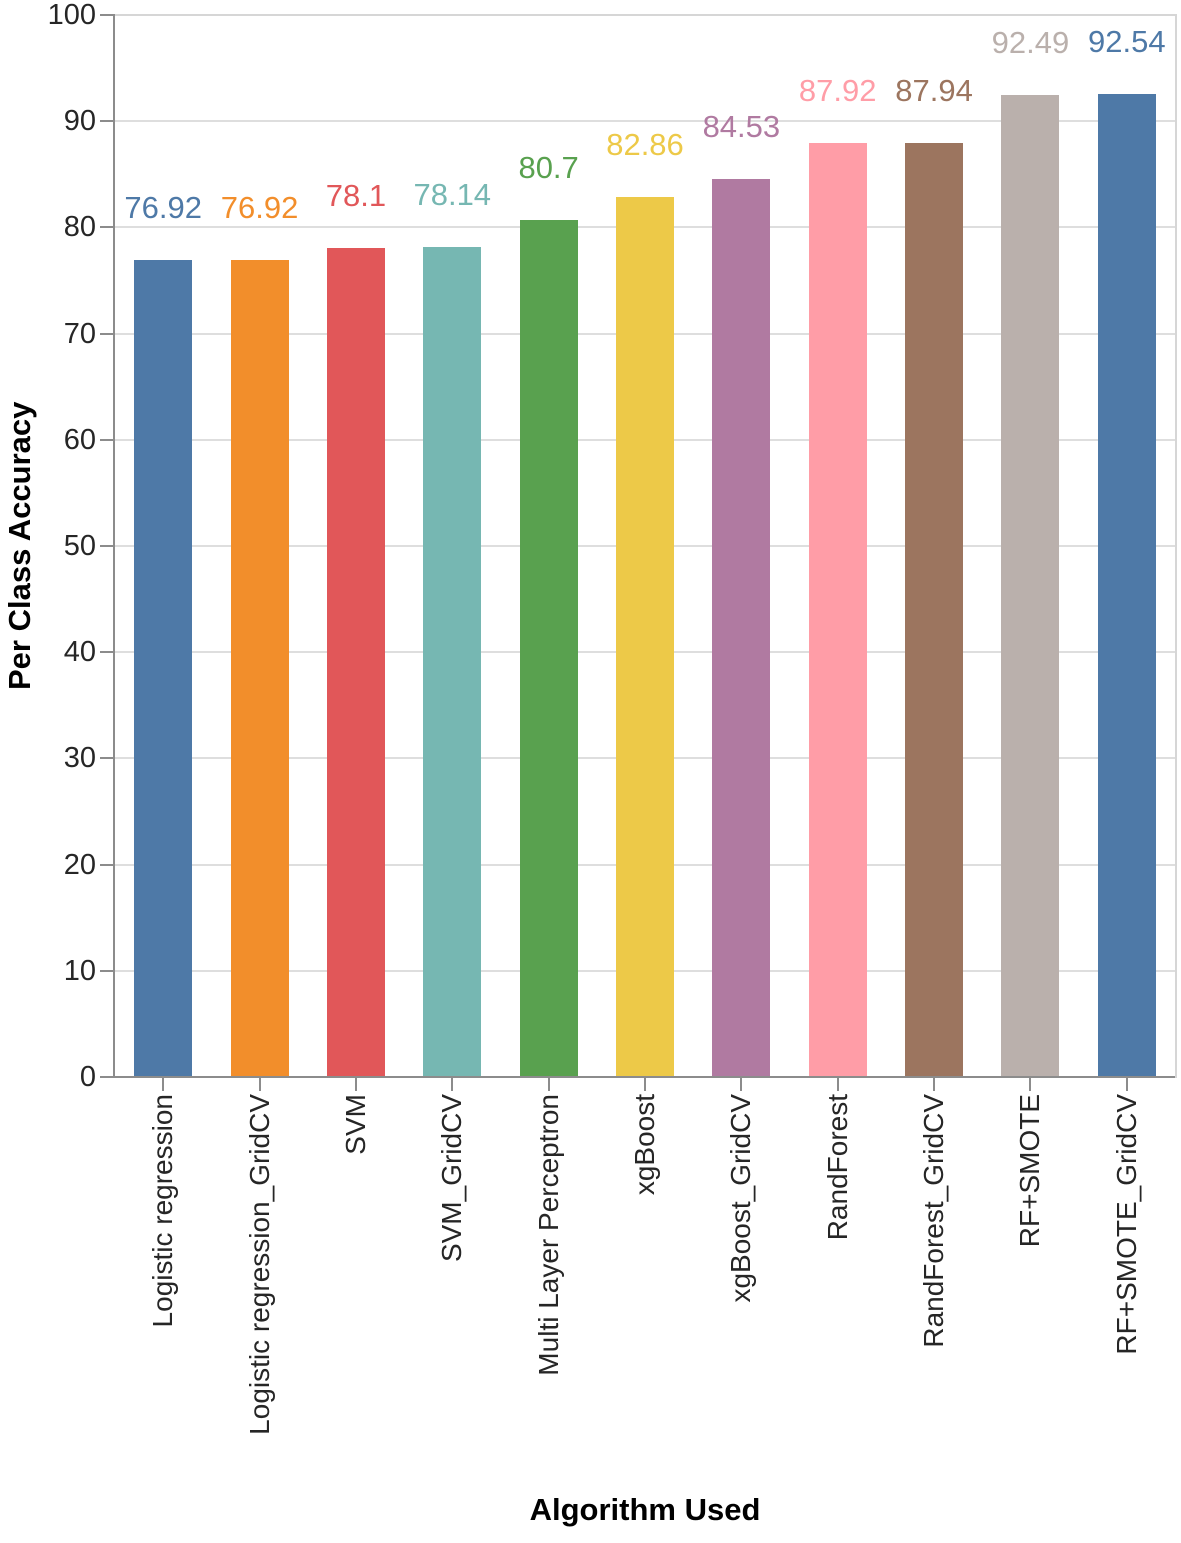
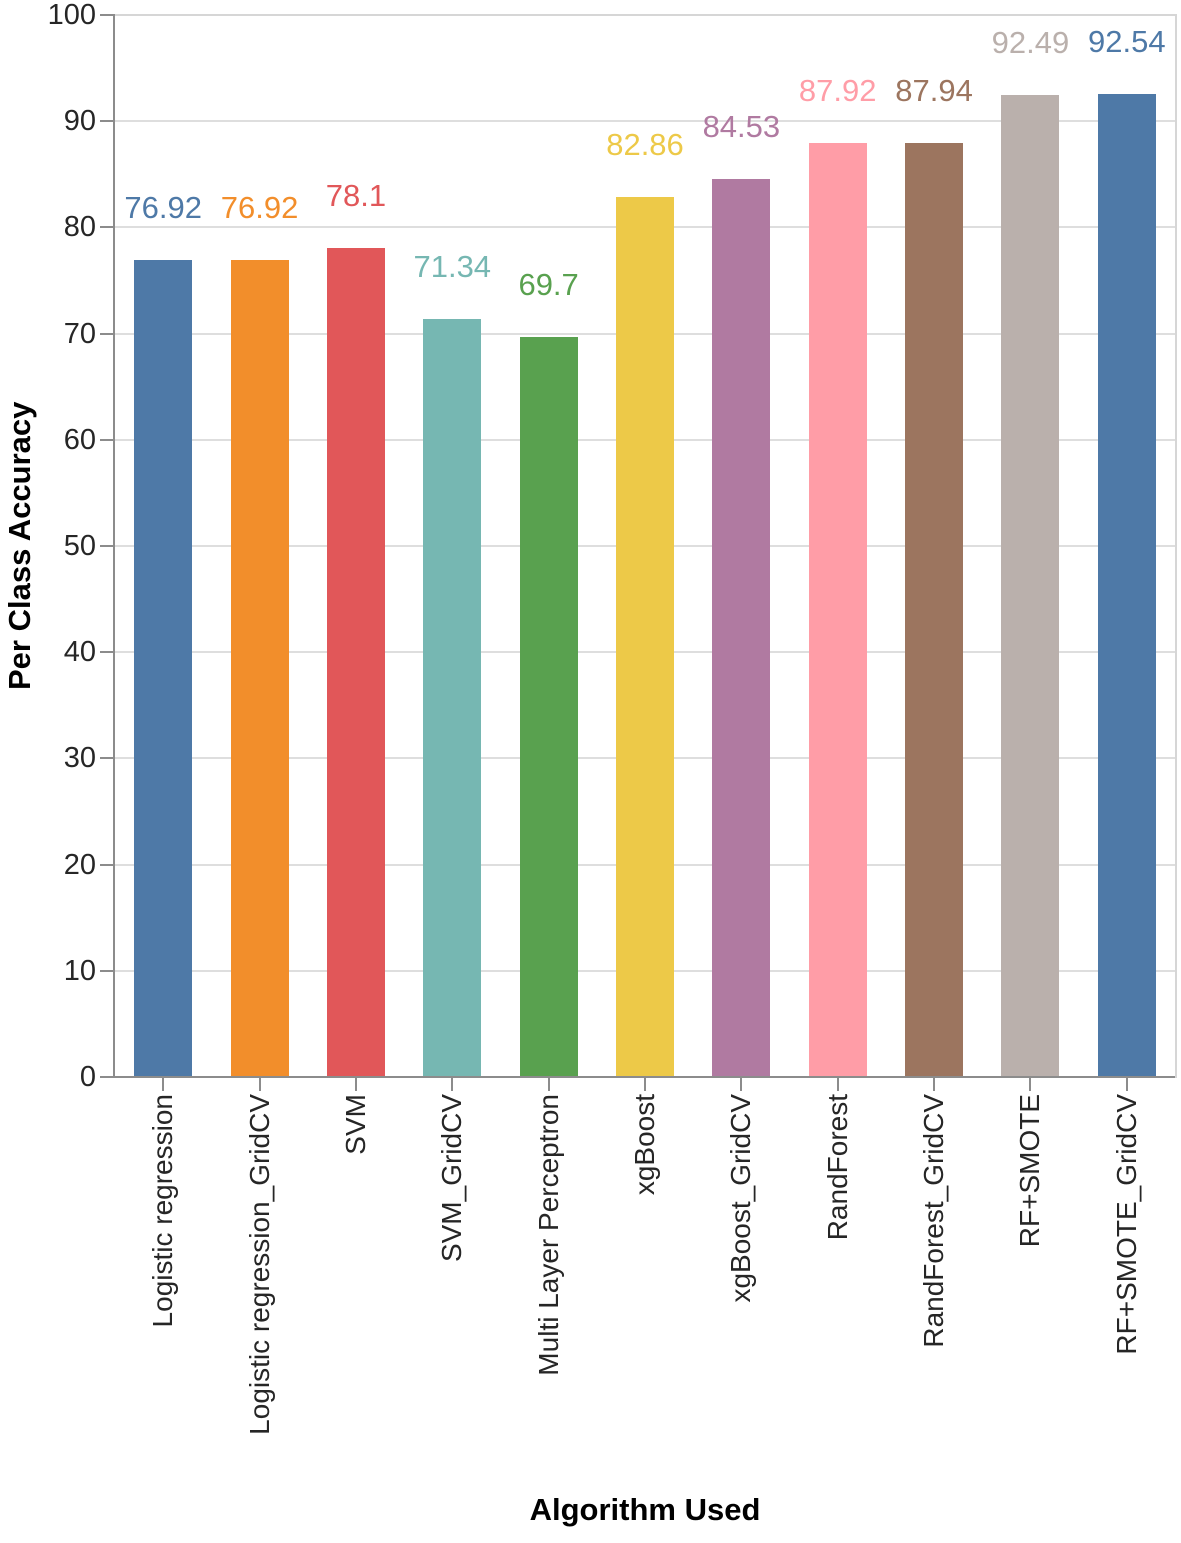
SVM_GridCV: 78.14 -> 71.34
Multi Layer Perceptron: 80.7 -> 69.7
